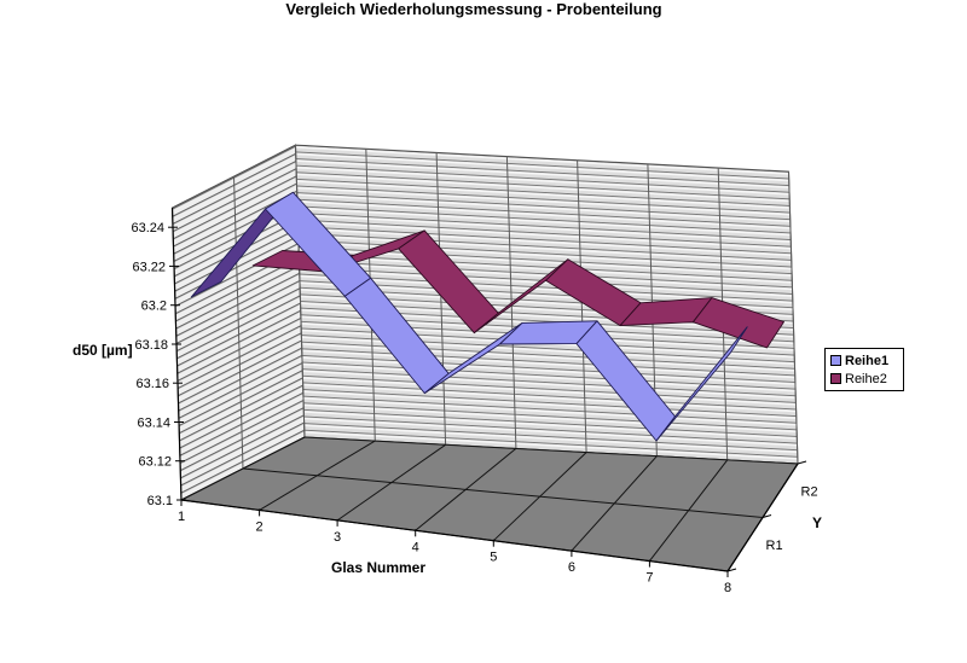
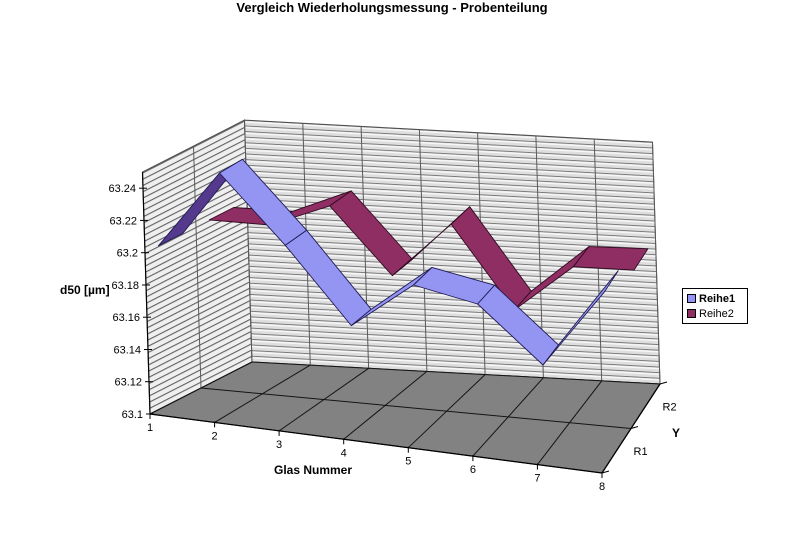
Reihe2/5: 63.205 -> 63.210
Reihe1/6: 63.200 -> 63.188
Reihe2/6: 63.185 -> 63.160
Reihe2/8: 63.180 -> 63.191
